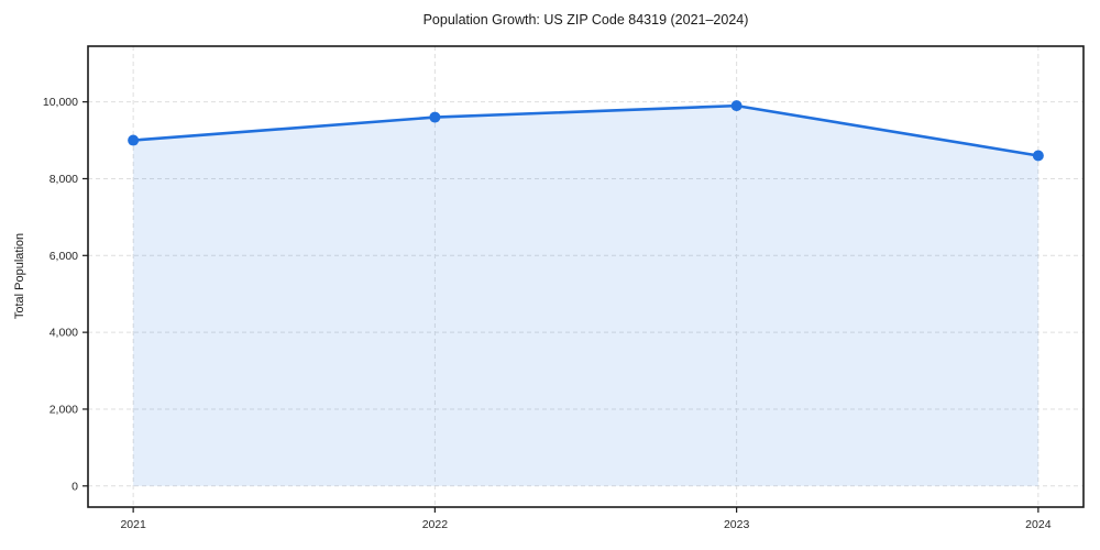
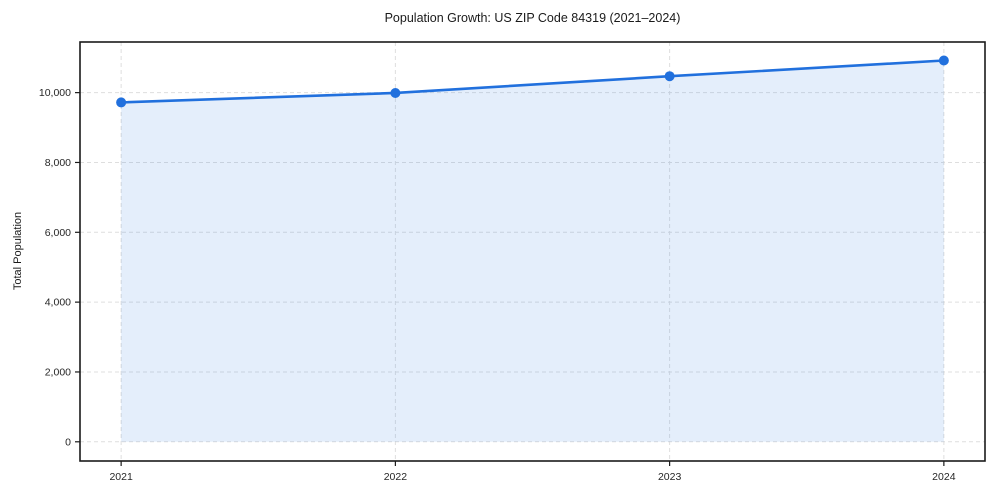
2021: 9000 -> 9700
2022: 9600 -> 10000
2023: 9900 -> 10500
2024: 8600 -> 10900
